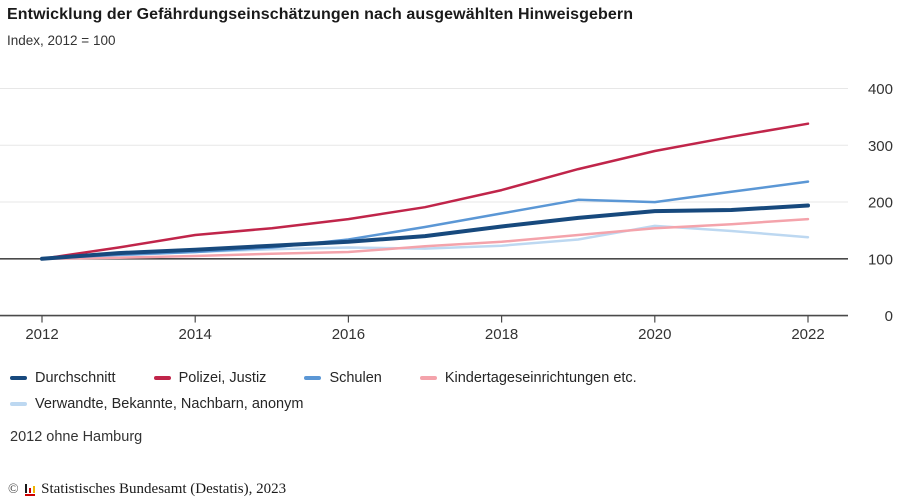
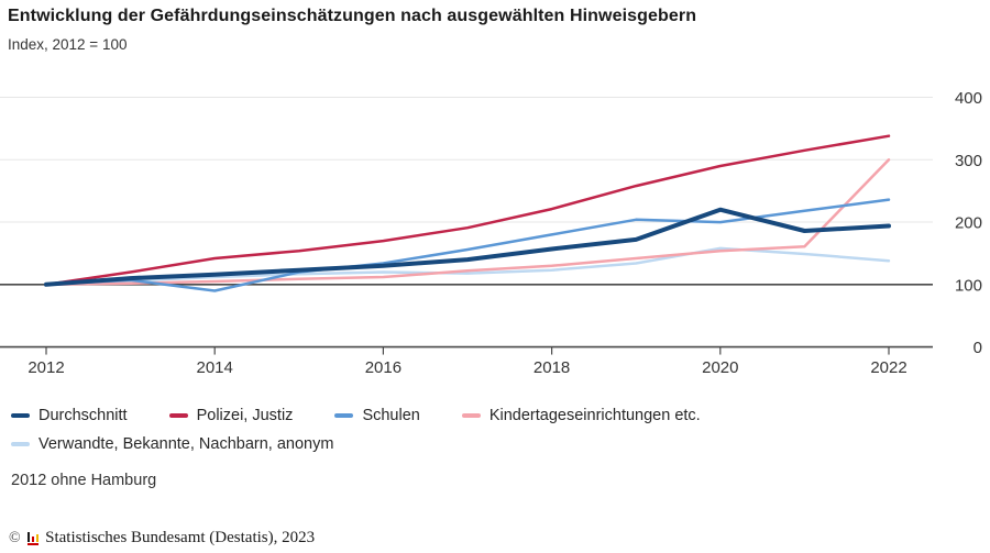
Schulen/2014: 110 -> 90
Durchschnitt/2020: 180 -> 220
Kindertageseinrichtungen etc./2022: 170 -> 300
